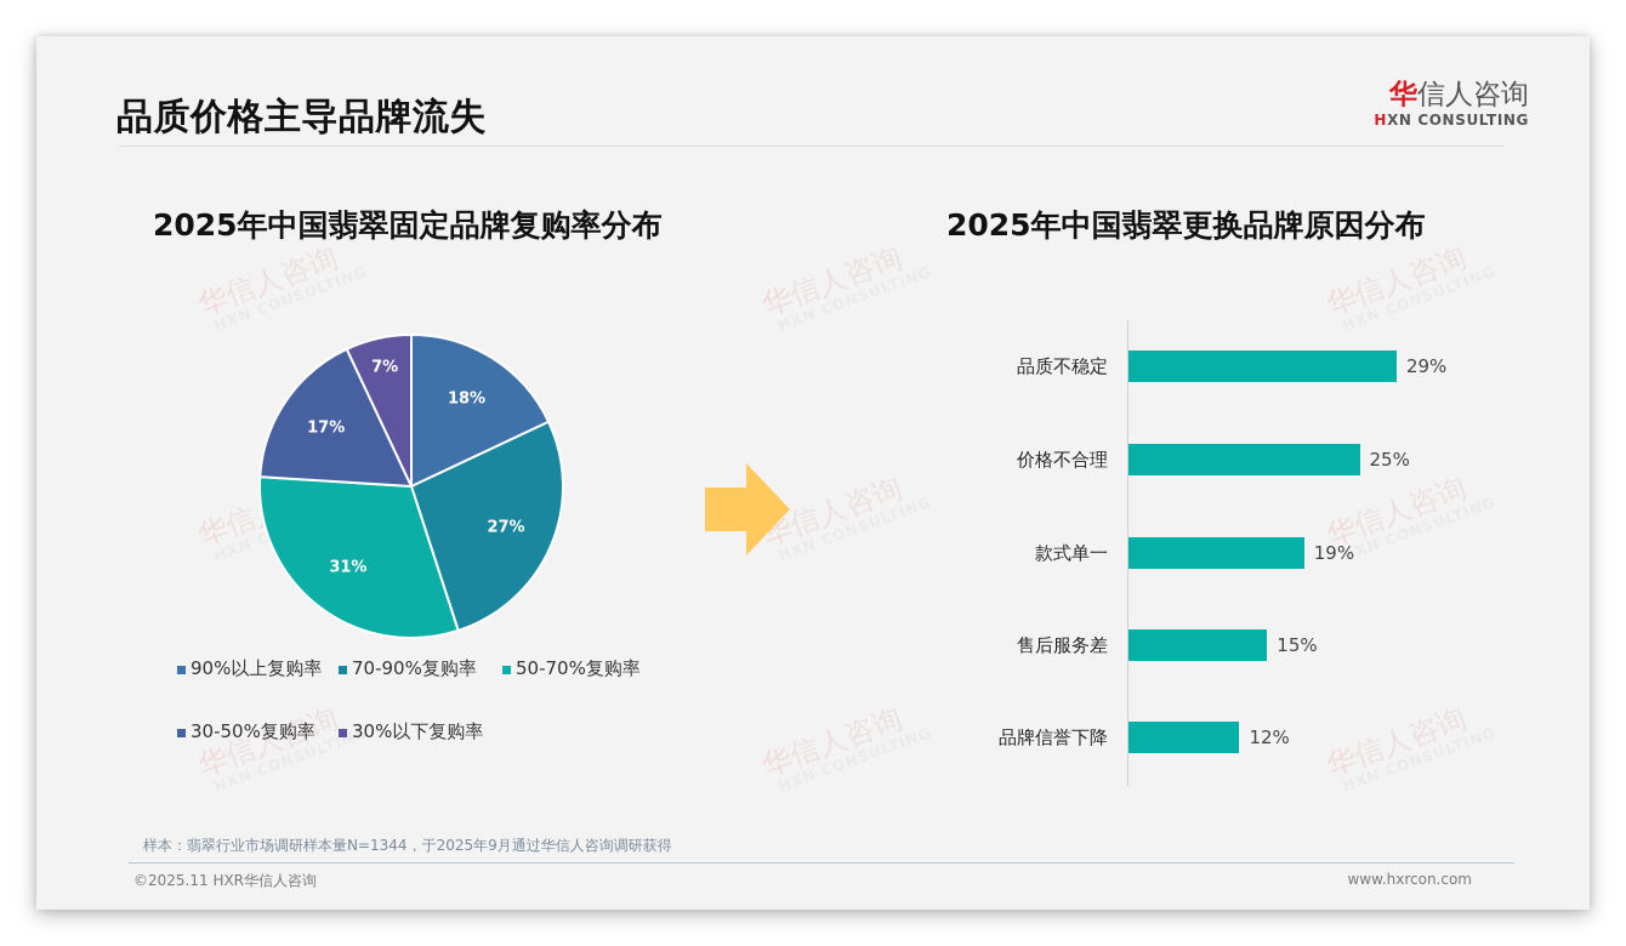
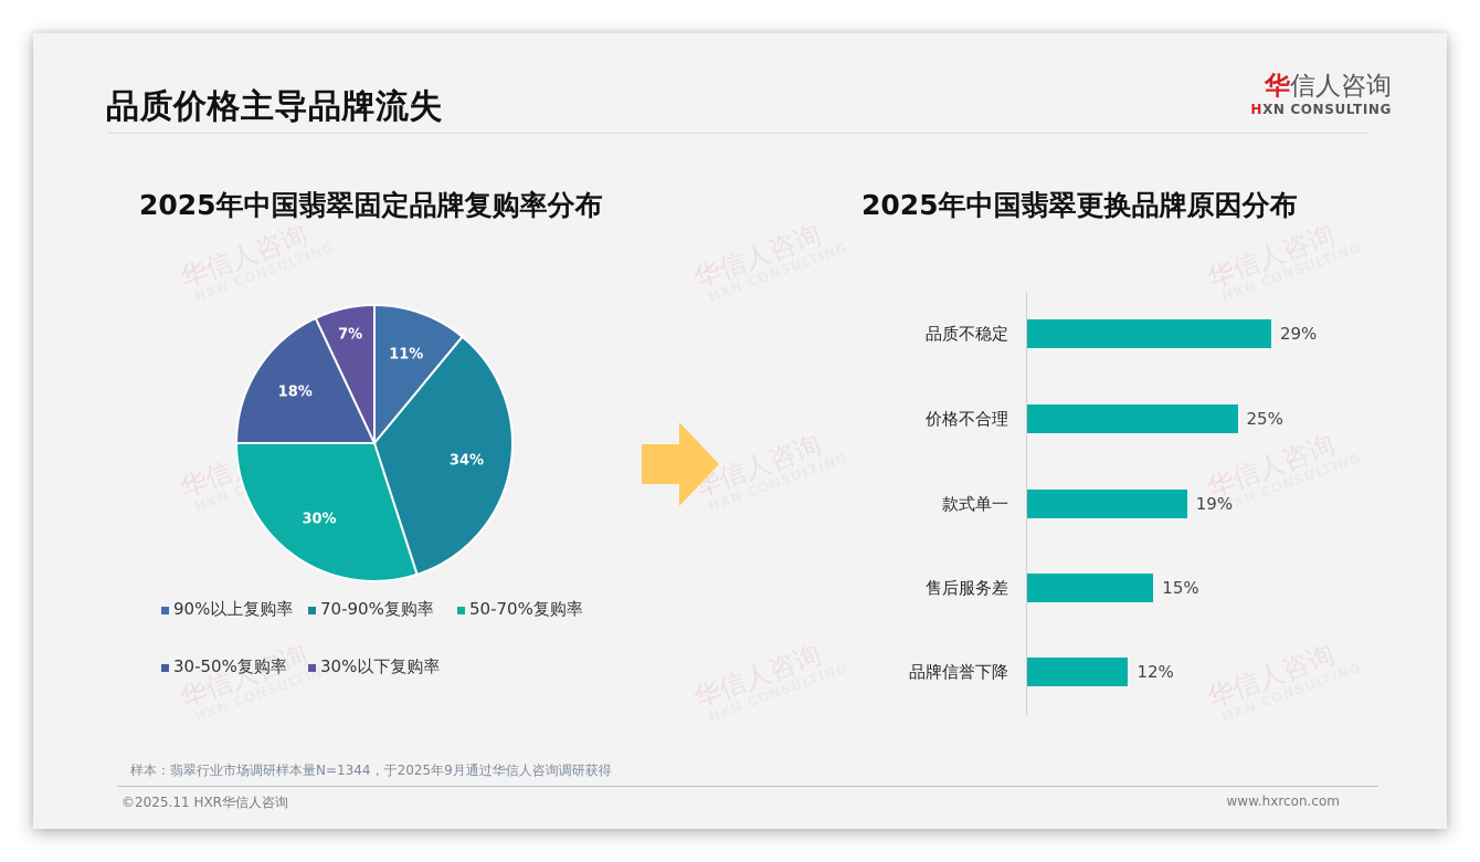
2025年中国翡翠固定品牌复购率分布/90%以上复购率: 18% -> 11%
2025年中国翡翠固定品牌复购率分布/70-90%复购率: 27% -> 34%
2025年中国翡翠固定品牌复购率分布/50-70%复购率: 31% -> 30%
2025年中国翡翠固定品牌复购率分布/30-50%复购率: 17% -> 18%
